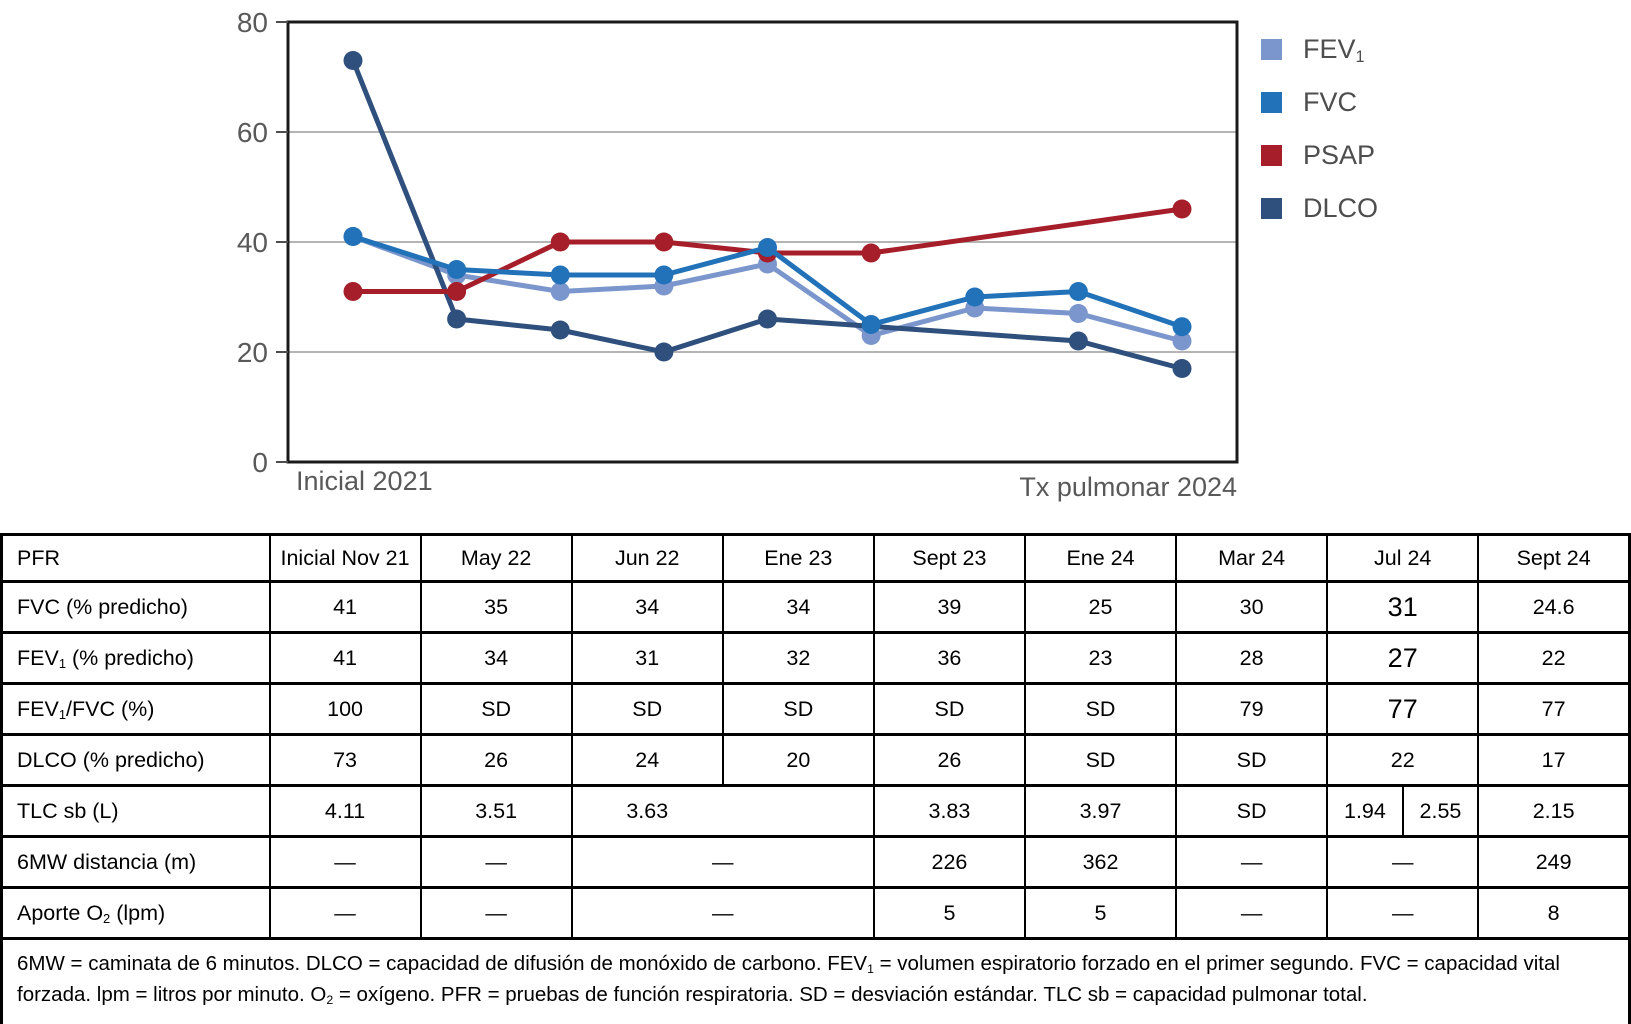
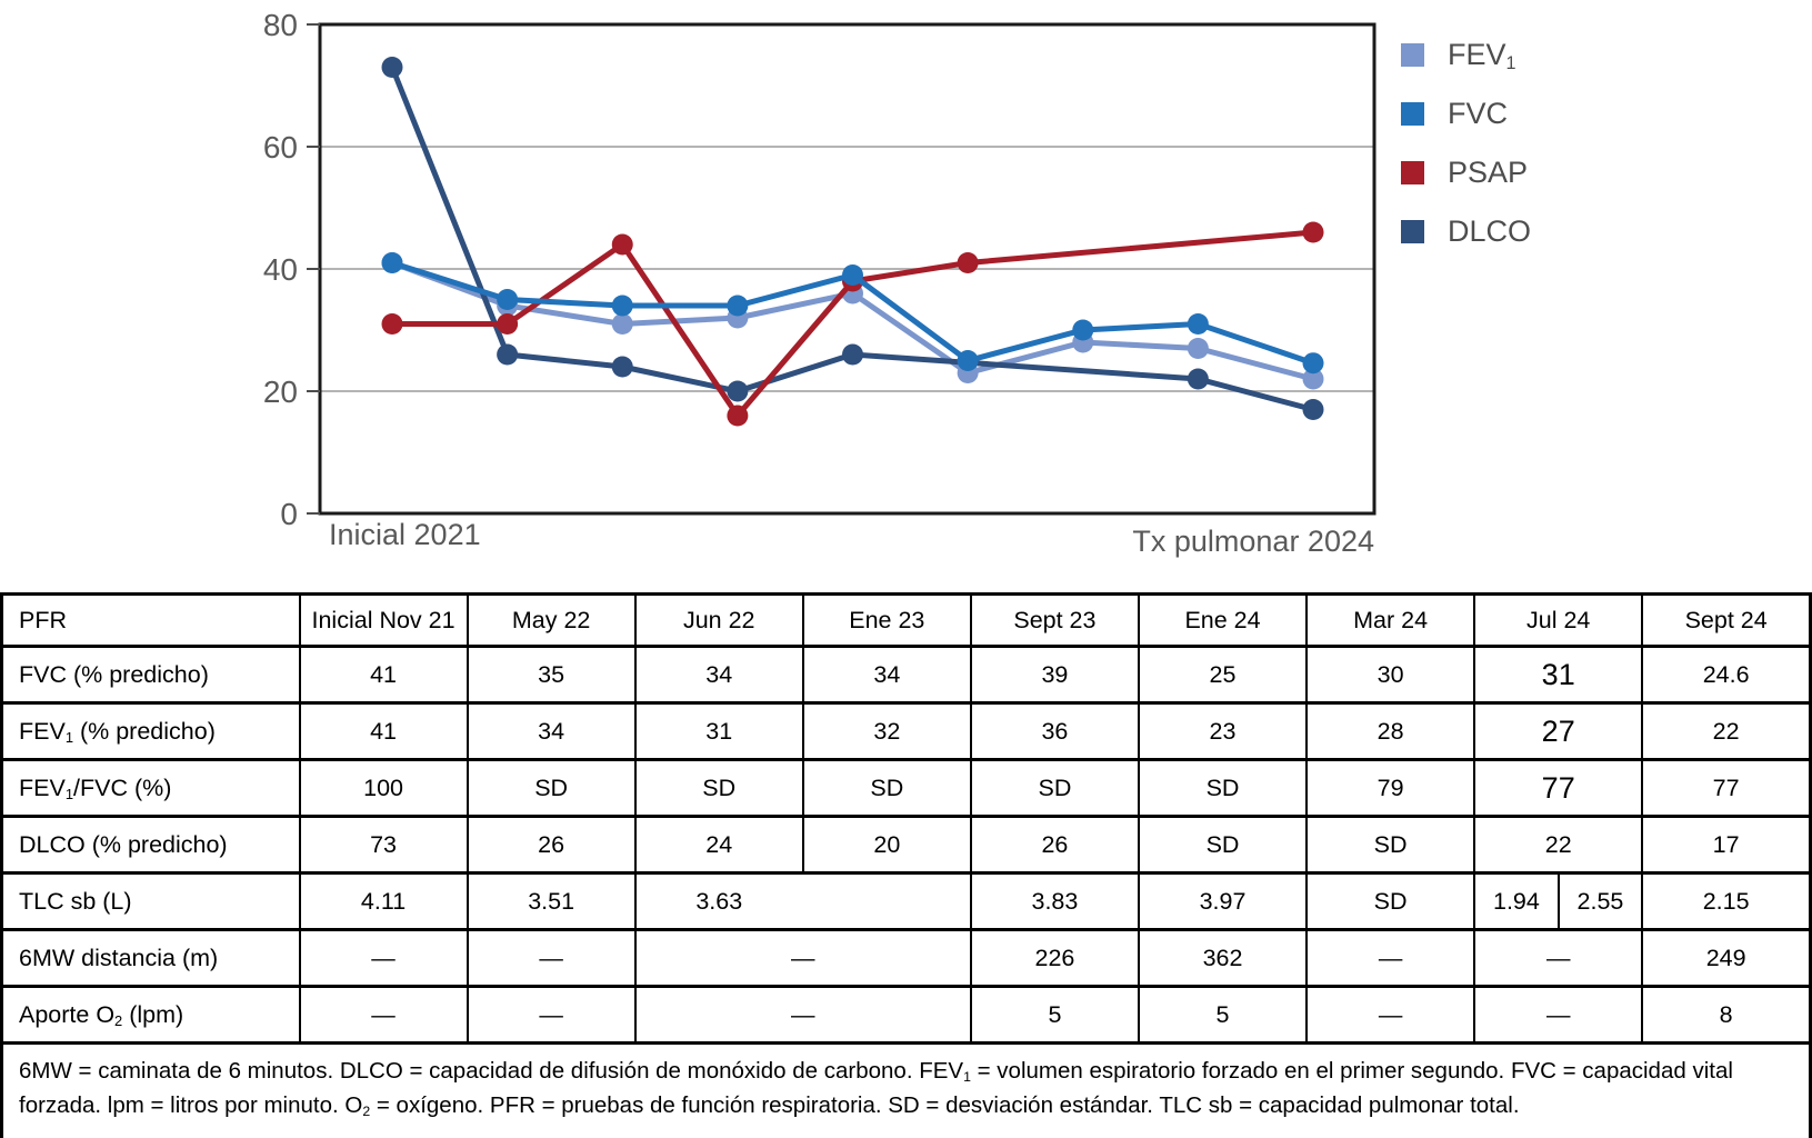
PSAP/Jun 22: 40 -> 44
PSAP/Ene 23: 40 -> 16
PSAP/Ene 24: 38 -> 41
